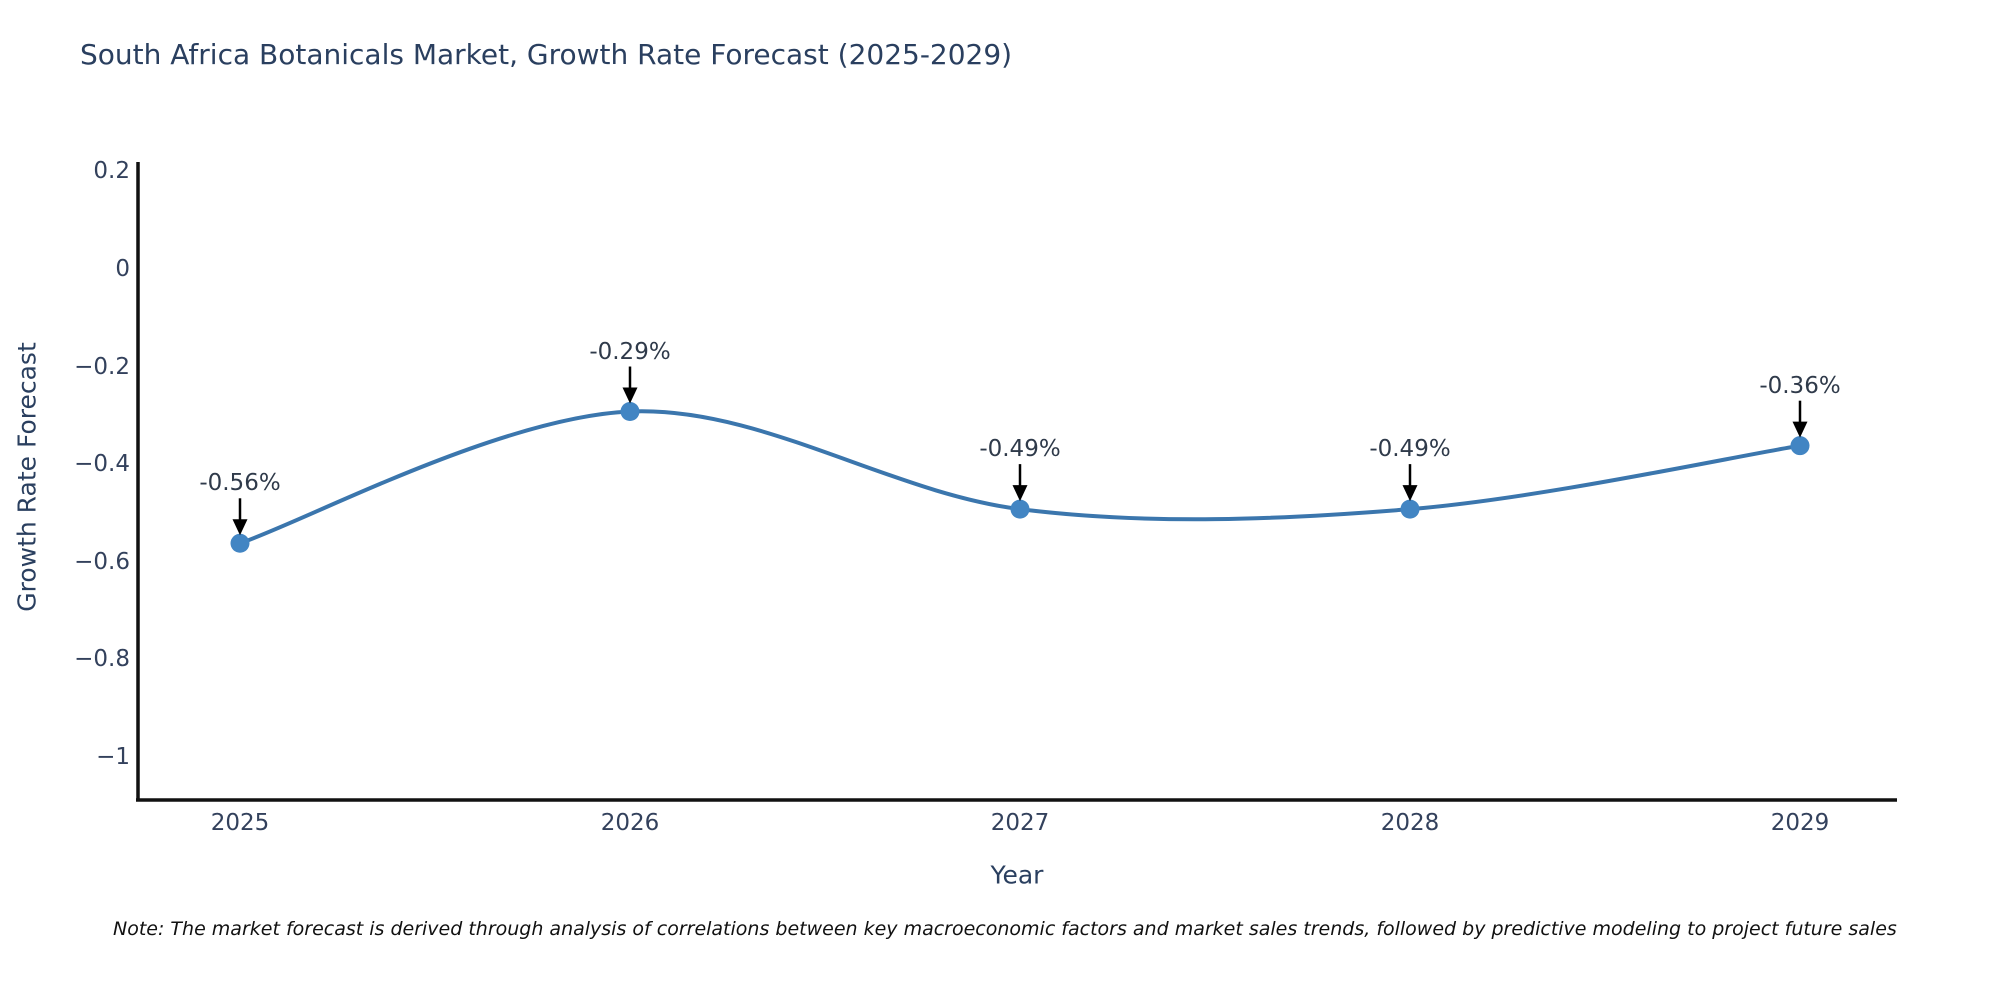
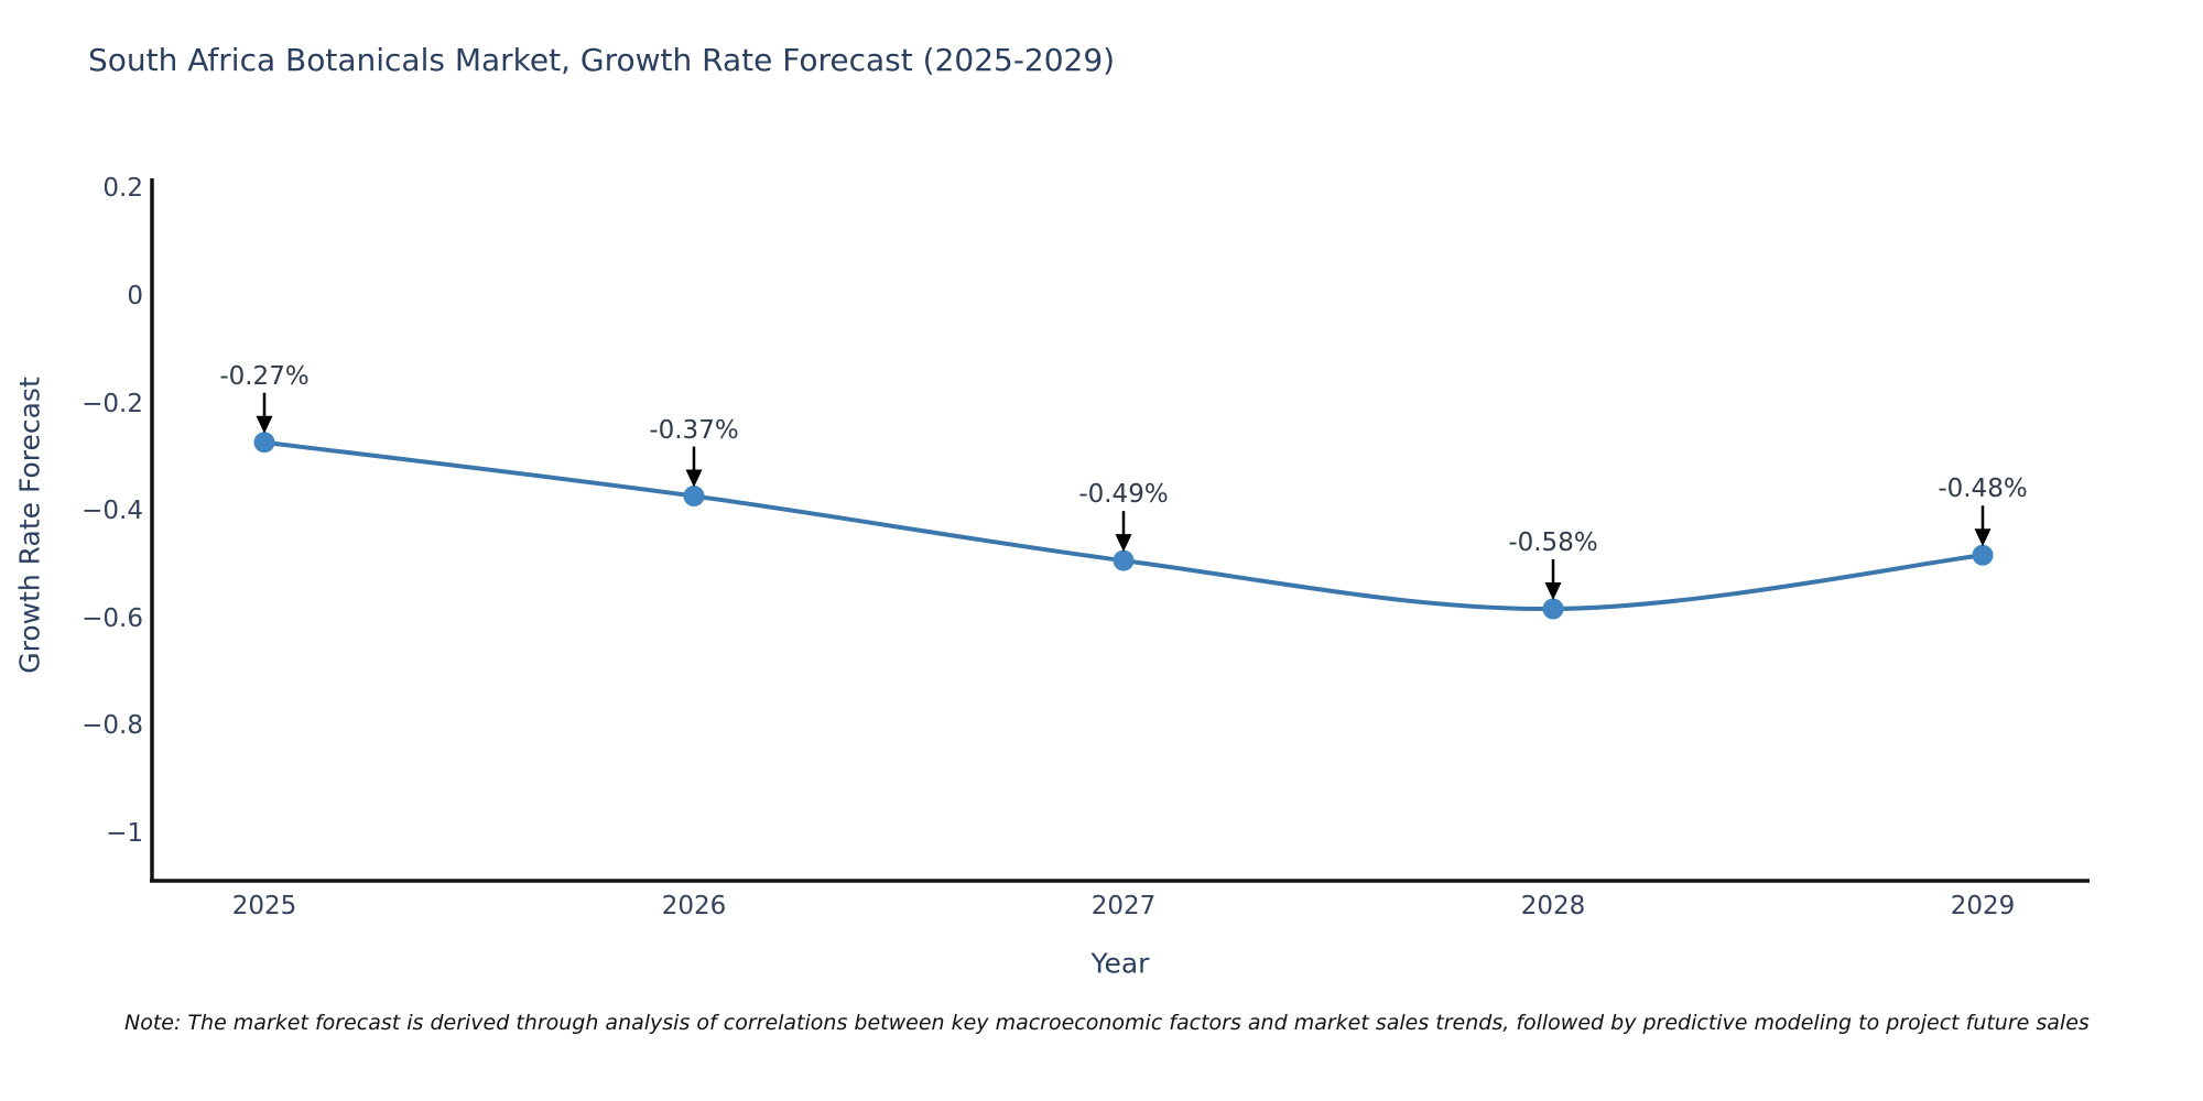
2025: -0.56% -> -0.27%
2026: -0.29% -> -0.37%
2028: -0.49% -> -0.58%
2029: -0.36% -> -0.48%
